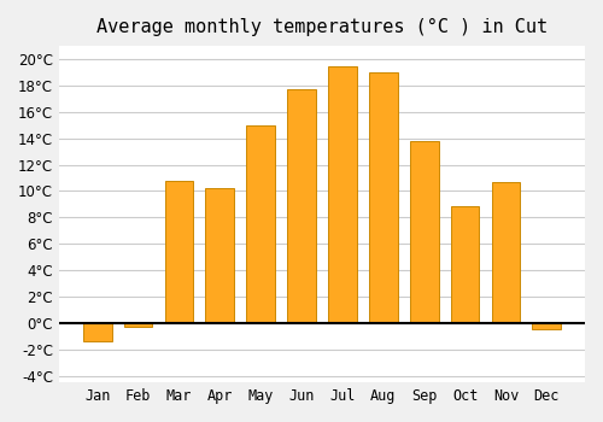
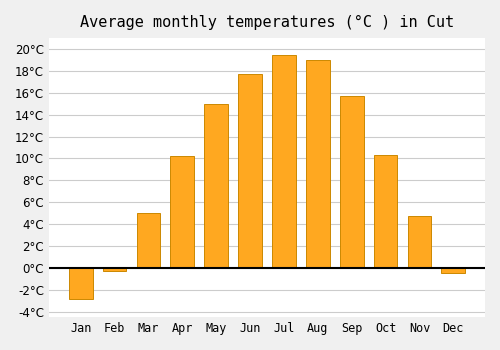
Jan: -1.4°C -> -2.8°C
Mar: 10.8°C -> 5.0°C
Sep: 13.8°C -> 15.7°C
Oct: 8.9°C -> 10.3°C
Nov: 10.7°C -> 4.7°C
